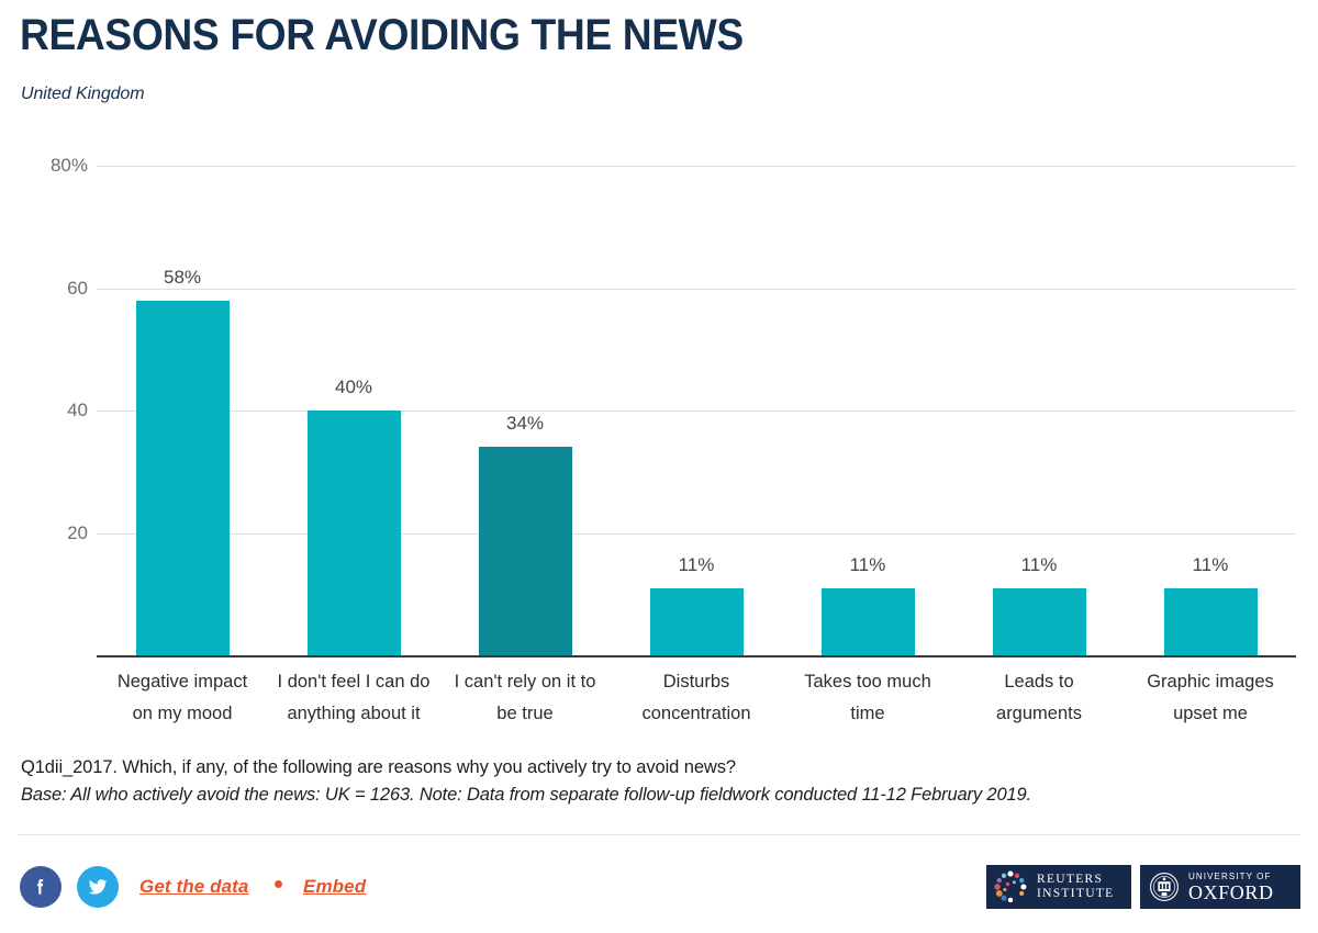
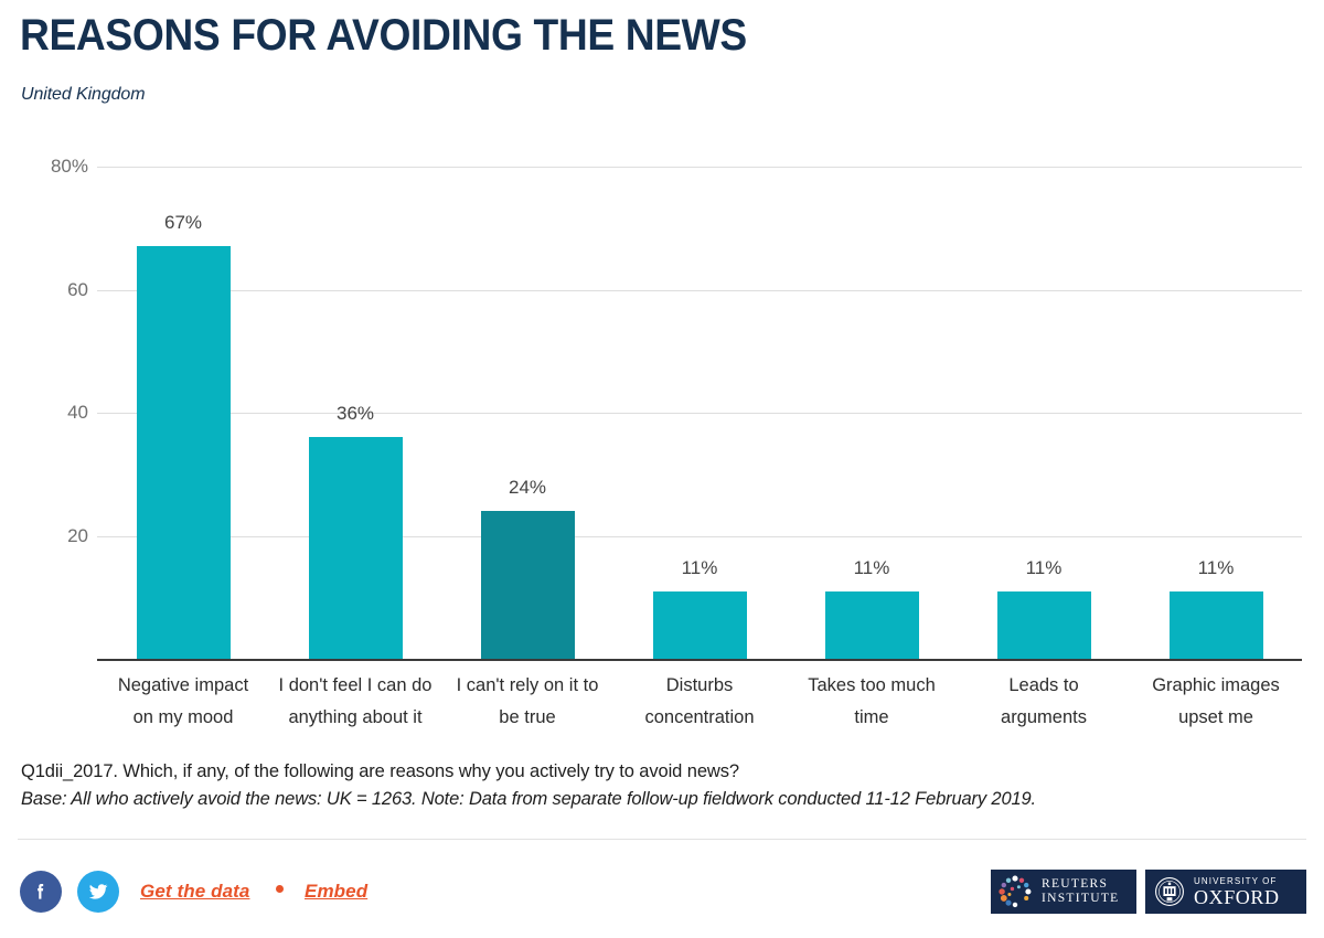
Negative impact on my mood: 58% -> 67%
I don't feel I can do anything about it: 40% -> 36%
I can't rely on it to be true: 34% -> 24%
